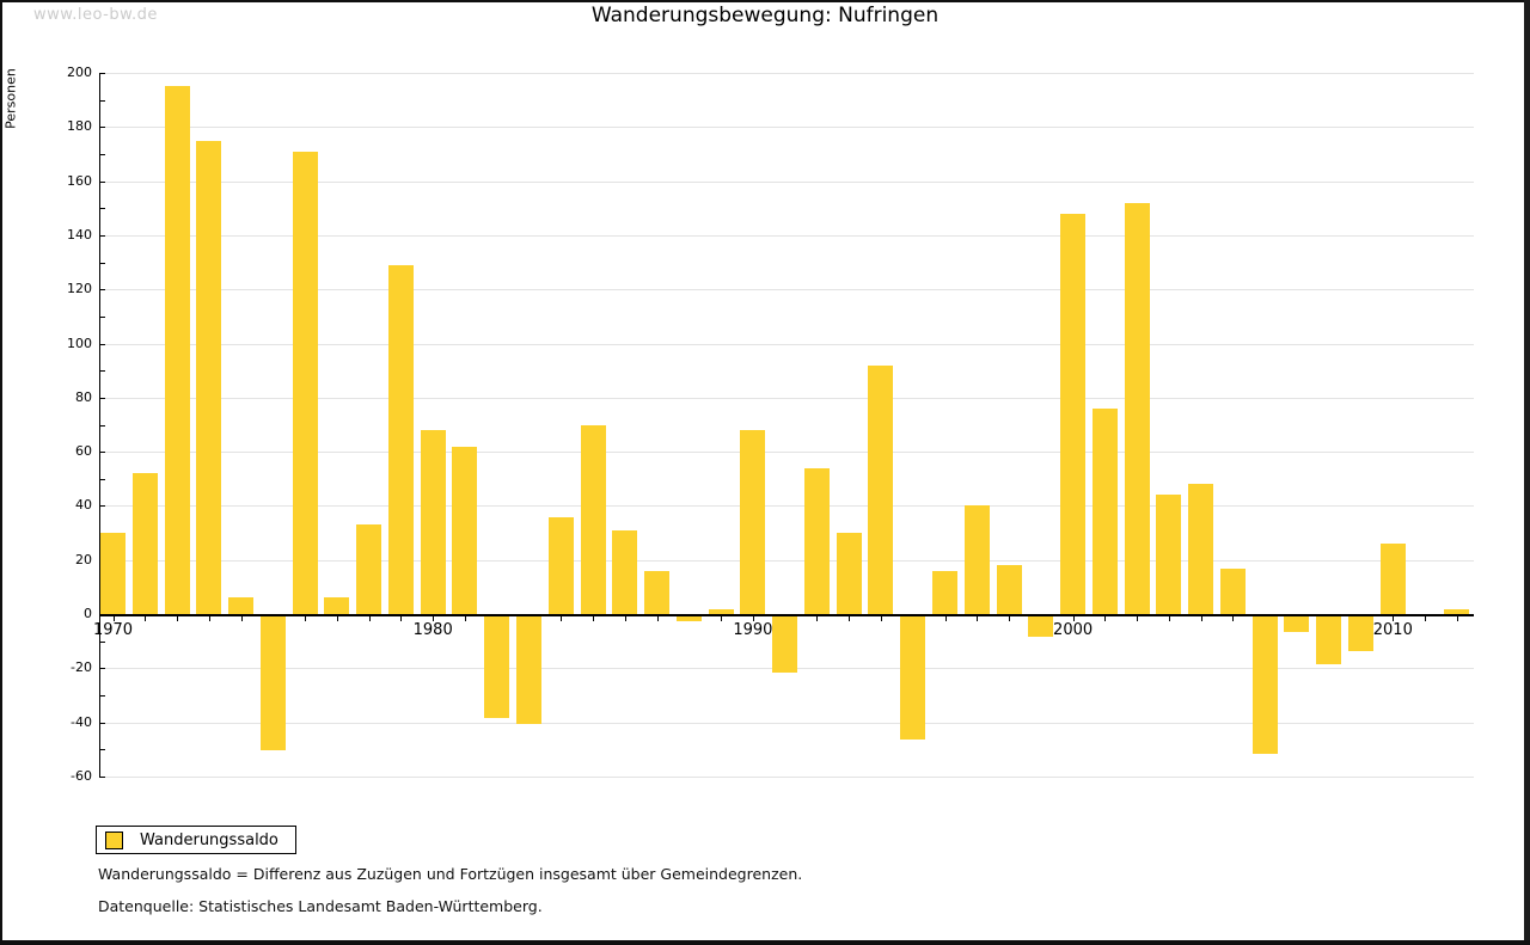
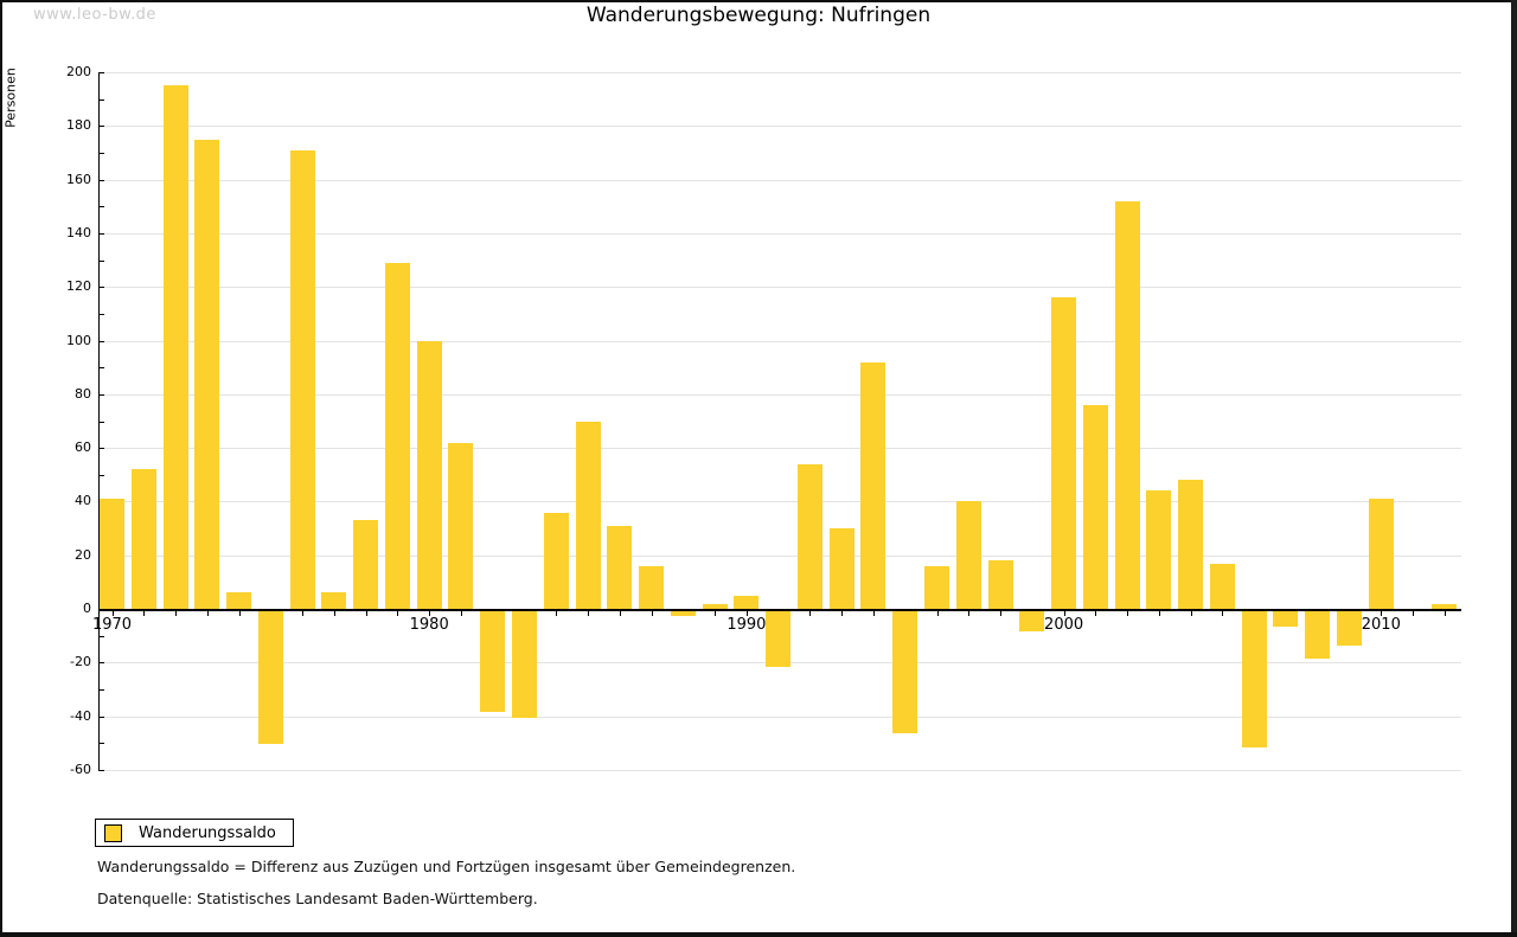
1970: 30 -> 41
1980: 68 -> 100
1990: 68 -> 5
2000: 148 -> 116
2010: 26 -> 41
